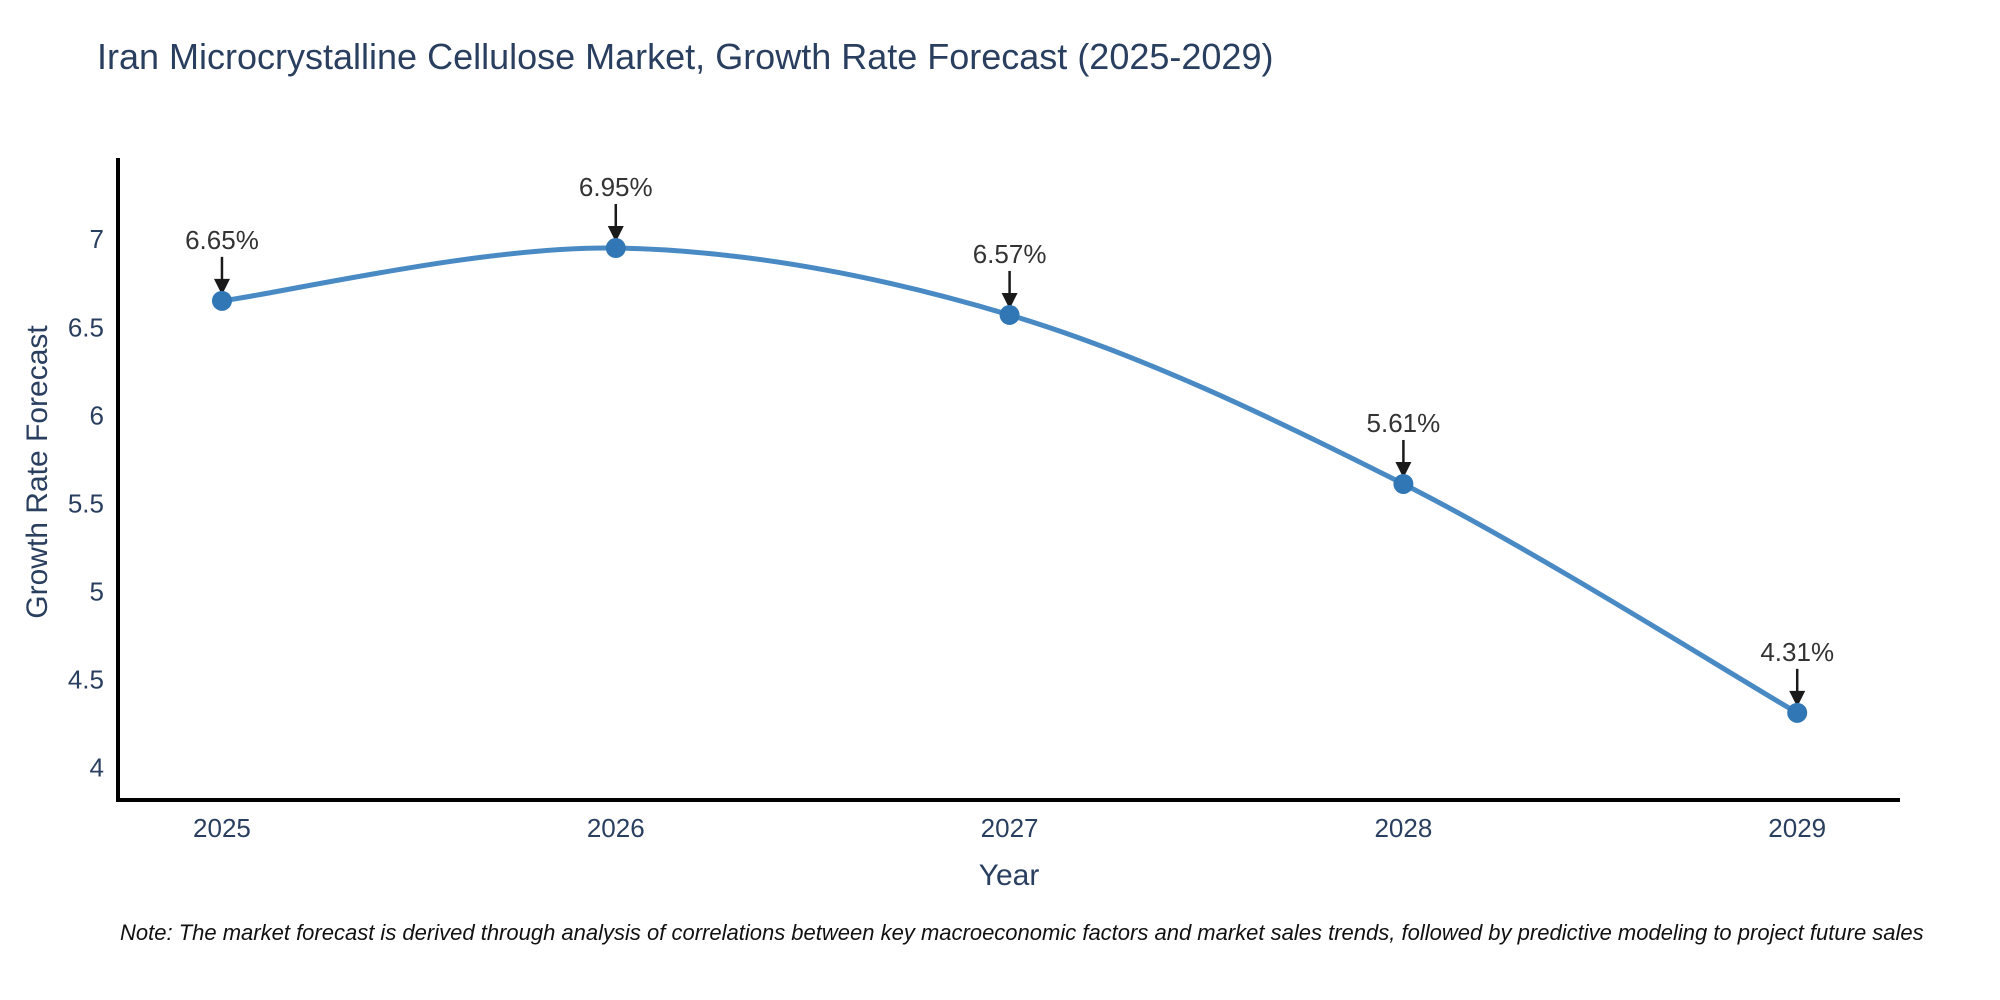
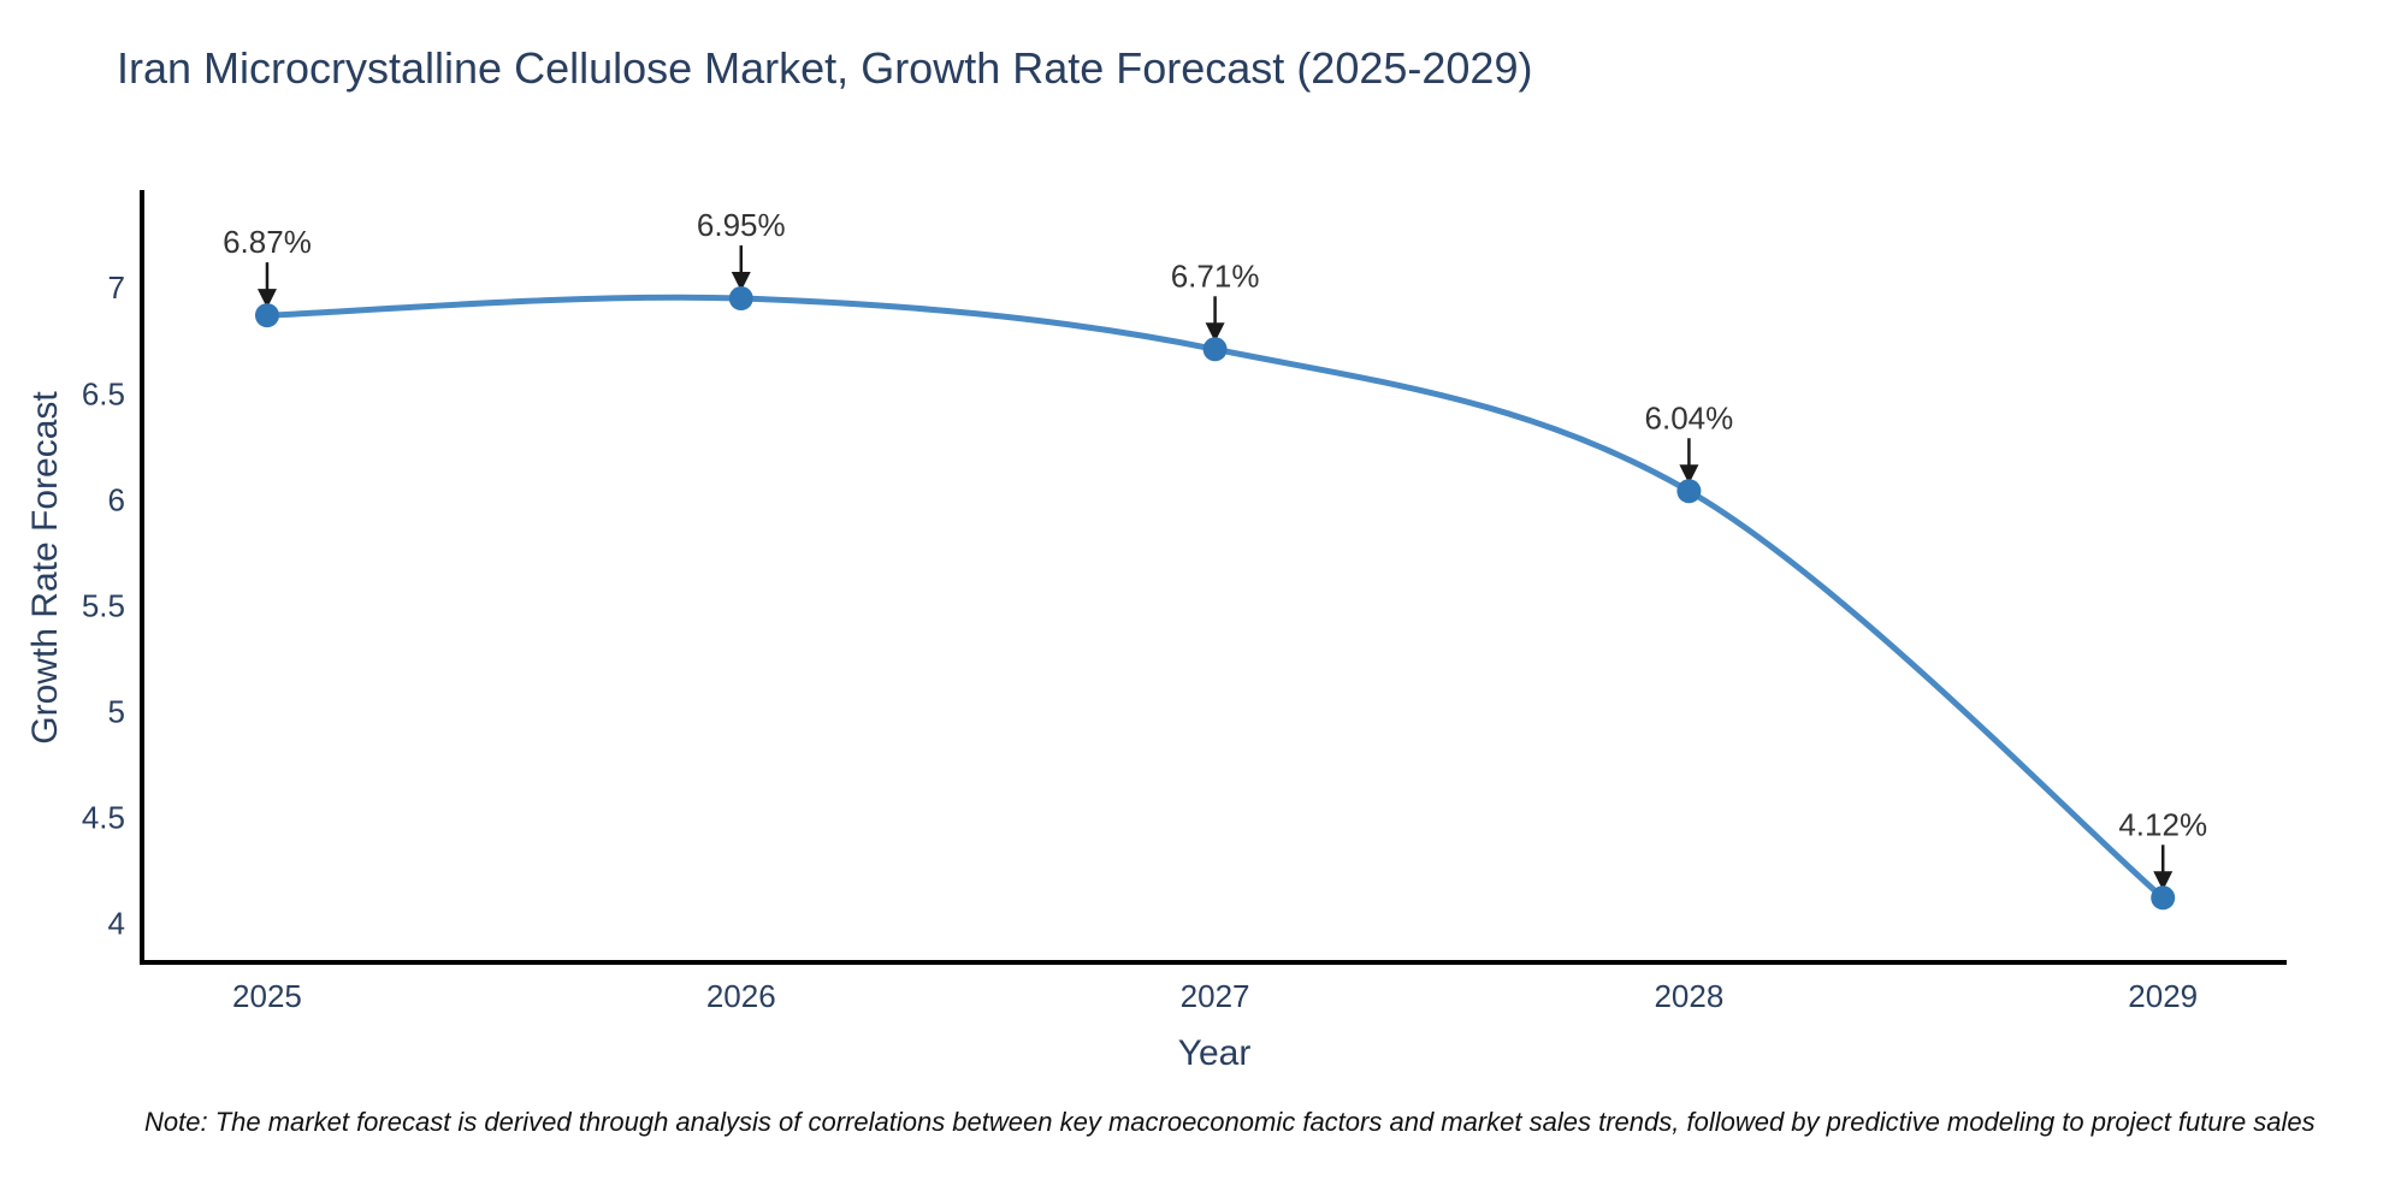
2025: 6.65% -> 6.87%
2027: 6.57% -> 6.71%
2028: 5.61% -> 6.04%
2029: 4.31% -> 4.12%
